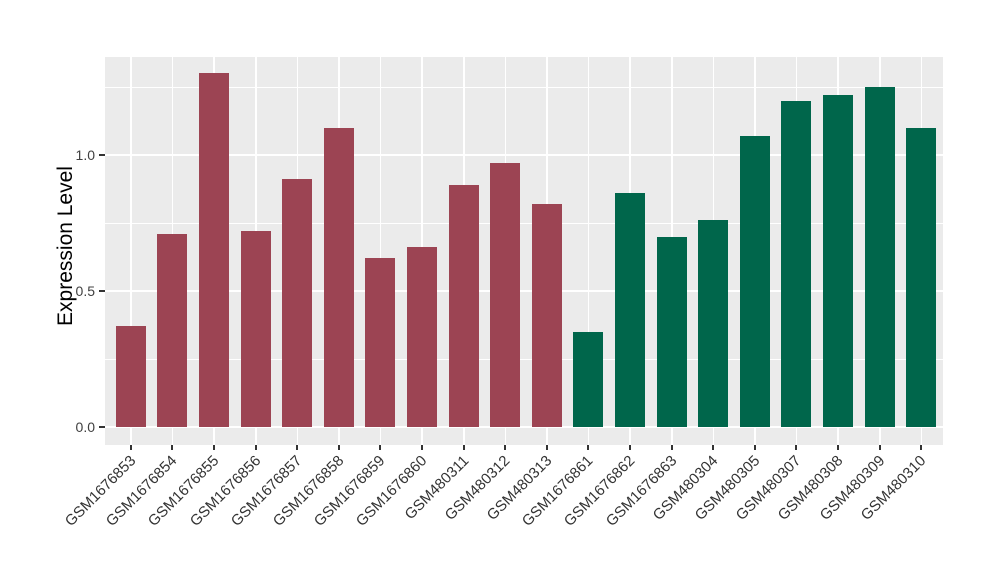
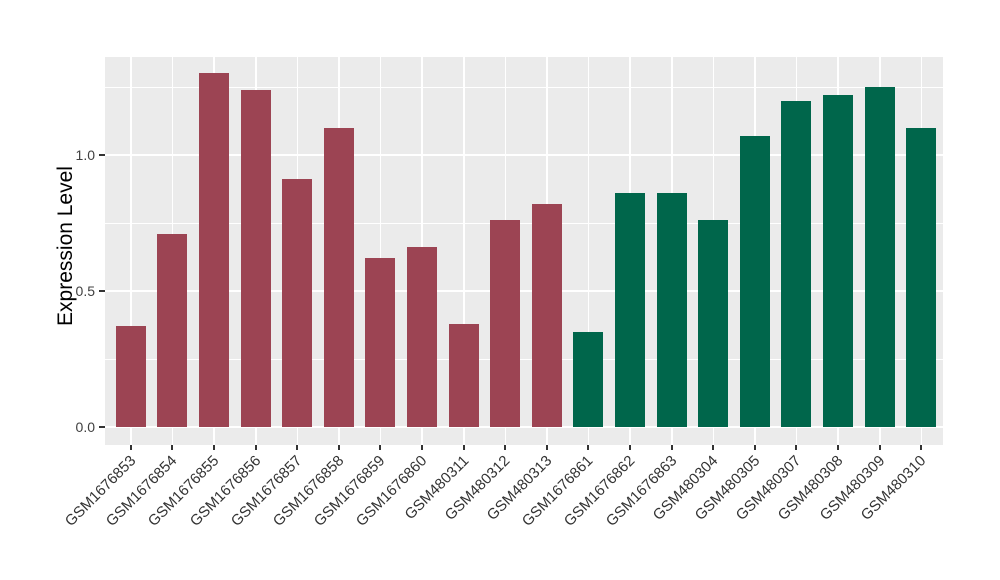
GSM1676856: 0.72 -> 1.24
GSM480311: 0.89 -> 0.38
GSM480312: 0.97 -> 0.76
GSM1676863: 0.70 -> 0.86
